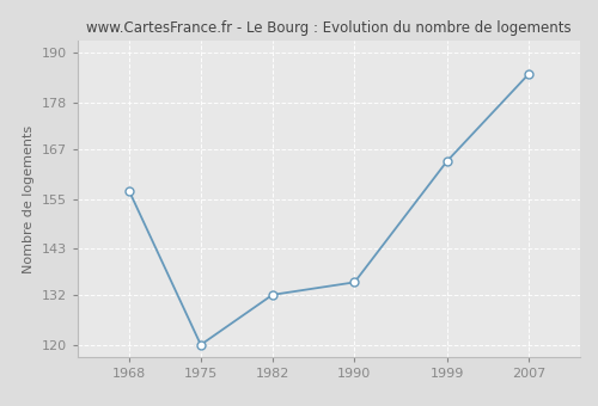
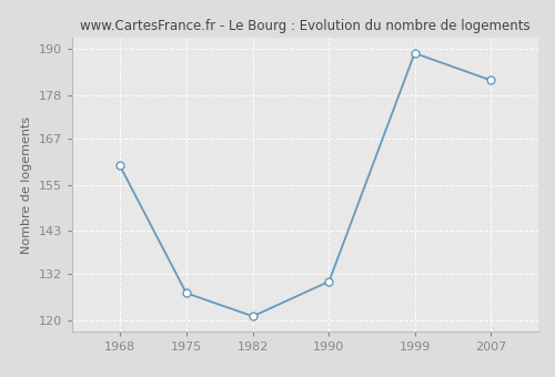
1968: 157 -> 160
1975: 120 -> 127
1982: 132 -> 121
1990: 135 -> 130
1999: 164 -> 189
2007: 185 -> 182
